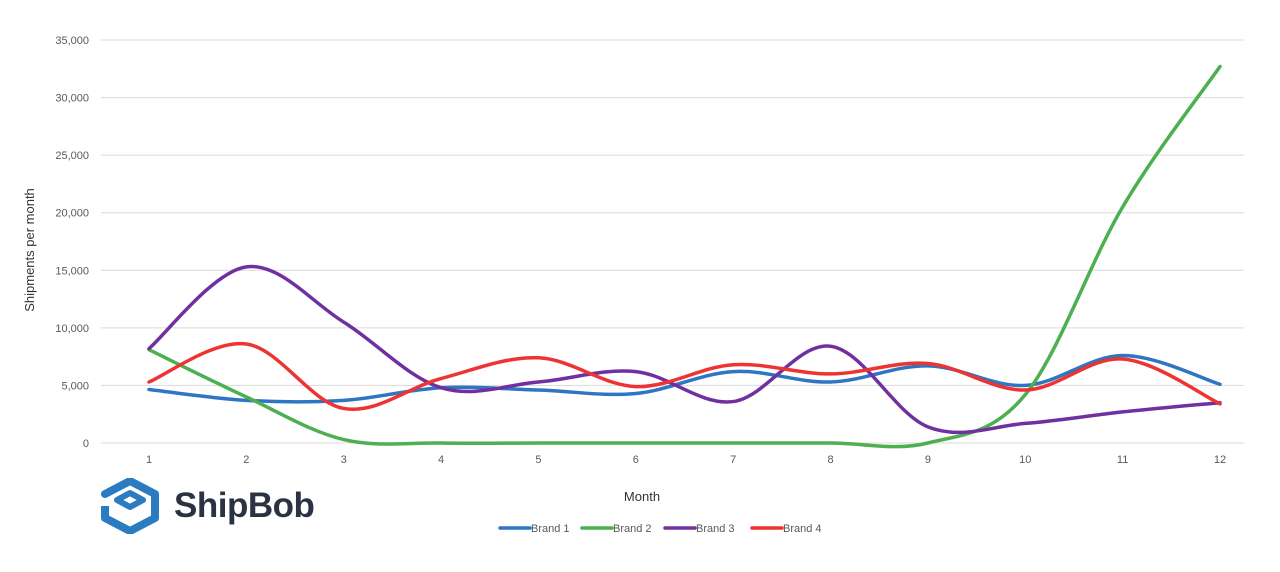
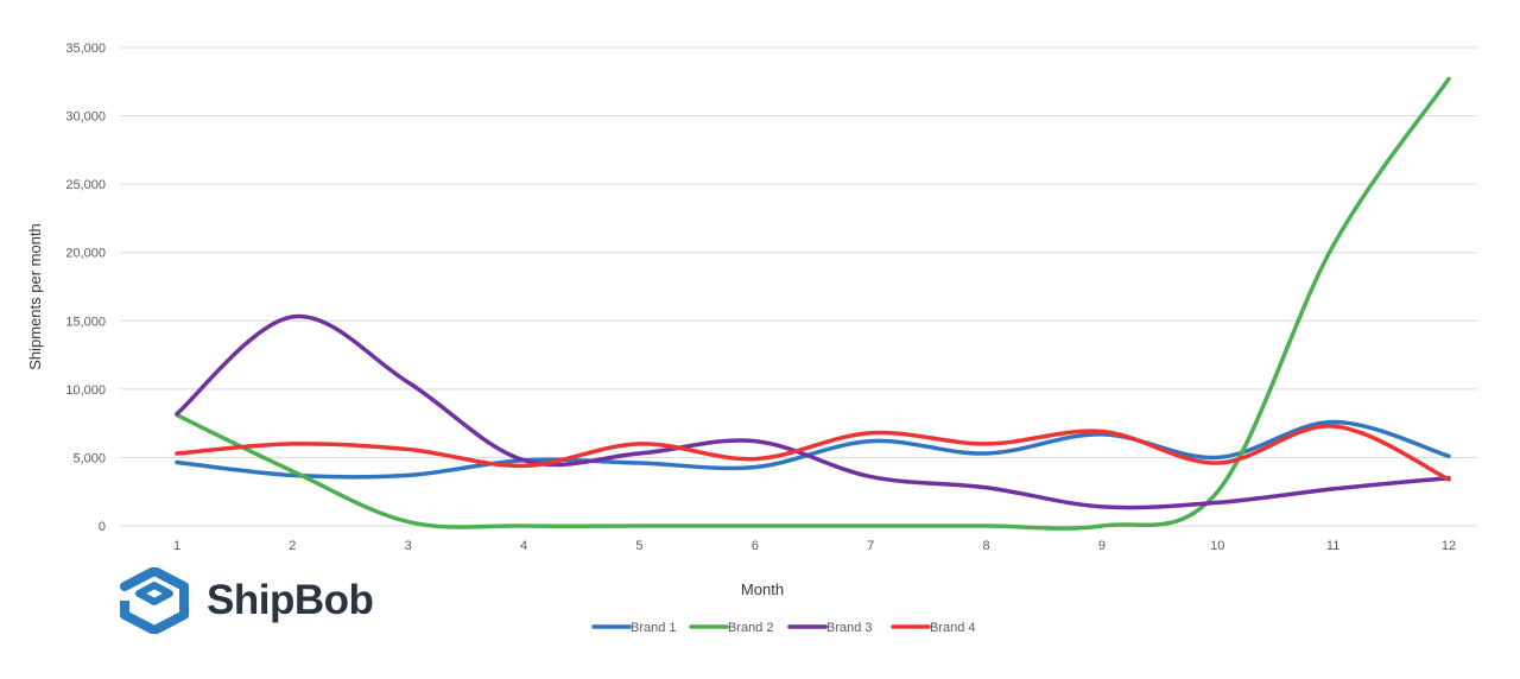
Brand 4/2: 8600 -> 6000
Brand 4/3: 3000 -> 5600
Brand 4/4: 5600 -> 4400
Brand 4/5: 7400 -> 6000
Brand 3/8: 8400 -> 2800
Brand 2/10: 4200 -> 2500
